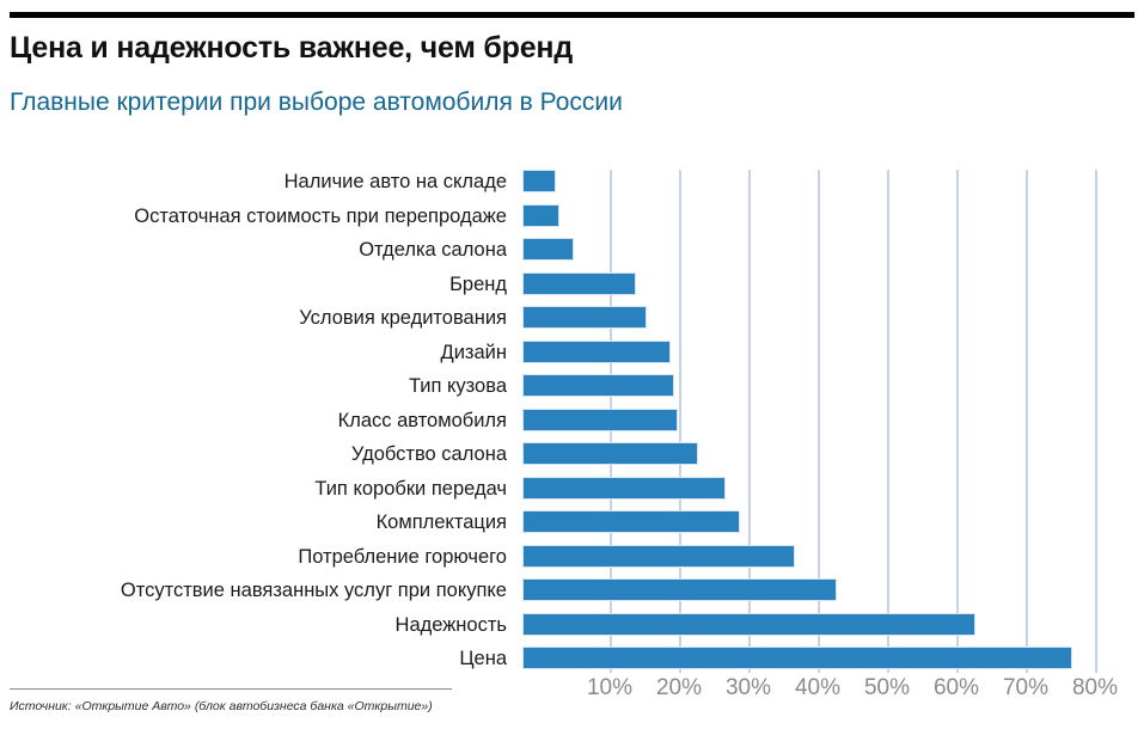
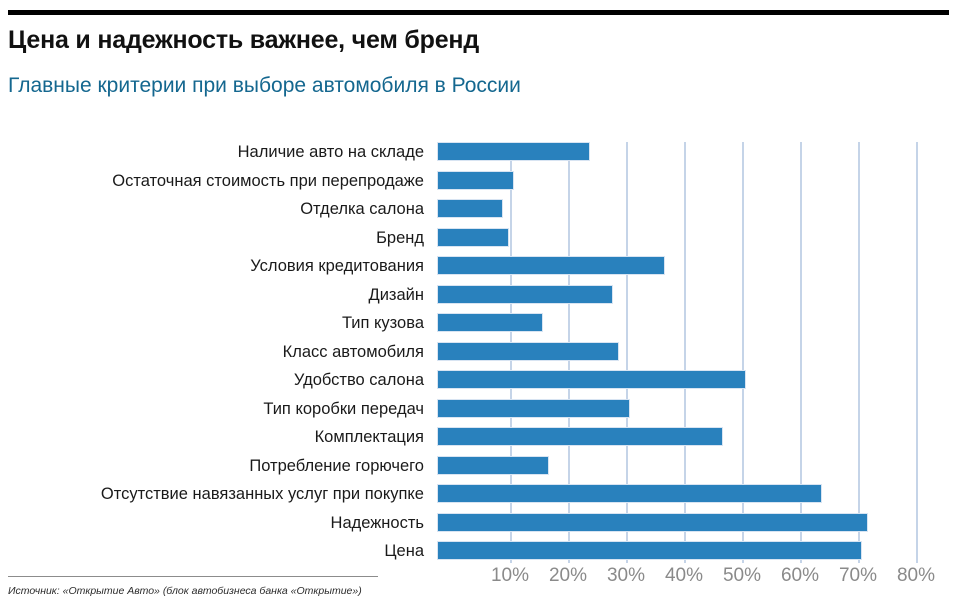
Наличие авто на складе: 4% -> 26%
Остаточная стоимость при перепродаже: 5% -> 13%
Отделка салона: 7% -> 11%
Бренд: 16% -> 12%
Условия кредитования: 18% -> 39%
Дизайн: 21% -> 30%
Тип кузова: 22% -> 18%
Класс автомобиля: 22% -> 31%
Удобство салона: 25% -> 53%
Тип коробки передач: 29% -> 33%
Комплектация: 31% -> 49%
Потребление горючего: 39% -> 19%
Отсутствие навязанных услуг при покупке: 45% -> 66%
Надежность: 65% -> 74%
Цена: 79% -> 73%
